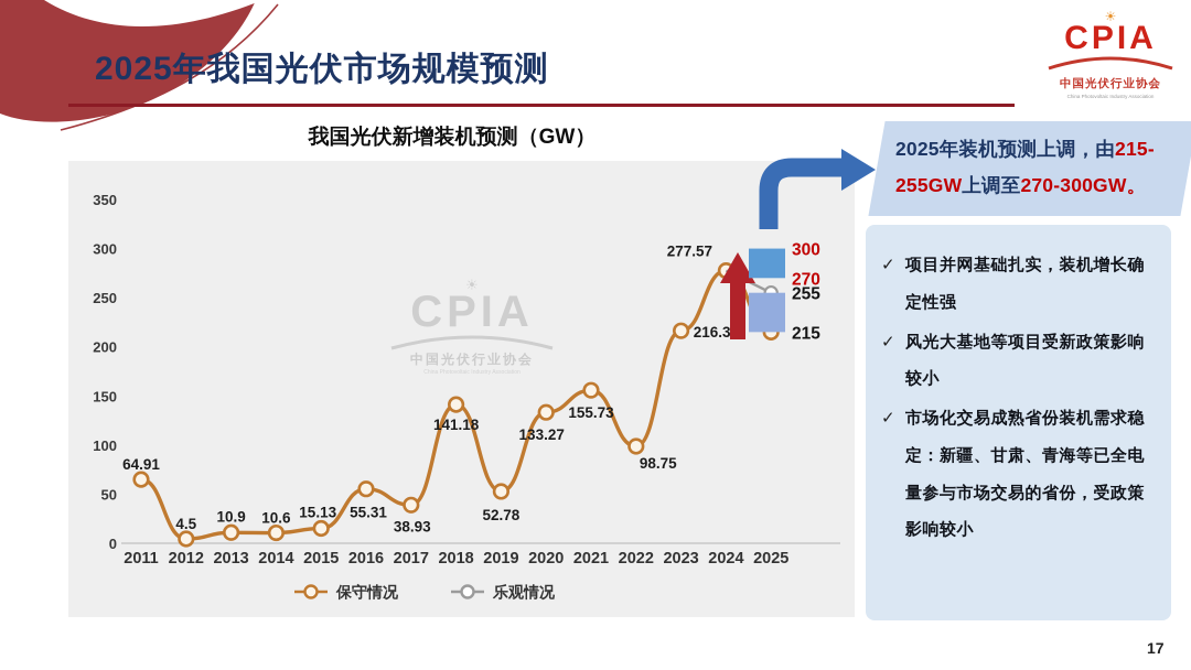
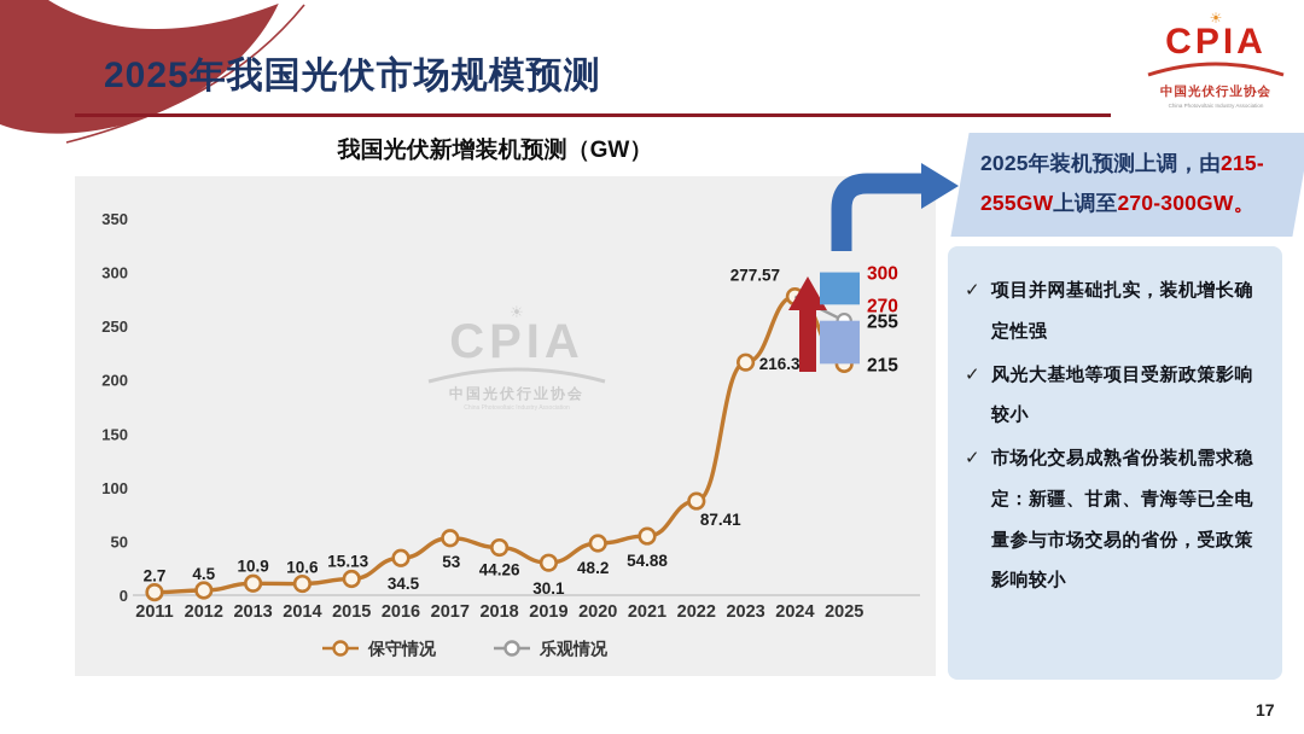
保守情况/2011: 64.91 -> 2.7
保守情况/2016: 55.31 -> 34.5
保守情况/2017: 38.93 -> 53
保守情况/2018: 141.18 -> 44.26
保守情况/2019: 52.78 -> 30.1
保守情况/2020: 133.27 -> 48.2
保守情况/2021: 155.73 -> 54.88
保守情况/2022: 98.75 -> 87.41
